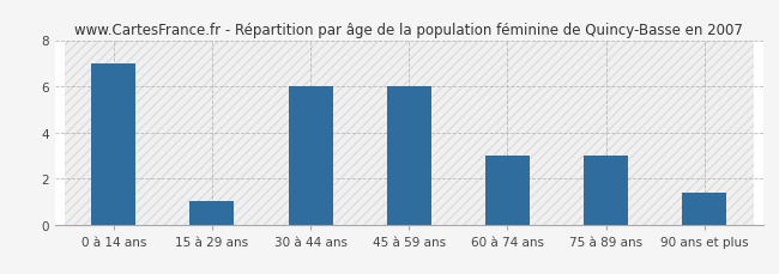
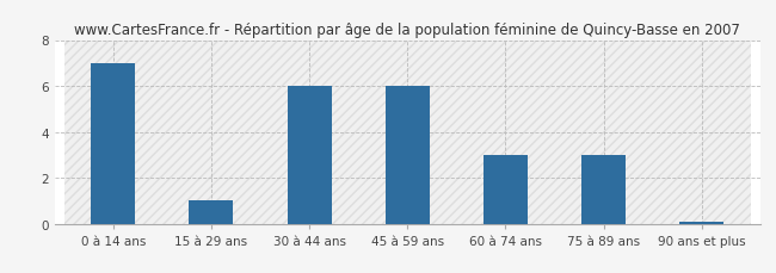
90 ans et plus: 1.4 -> 0.1
